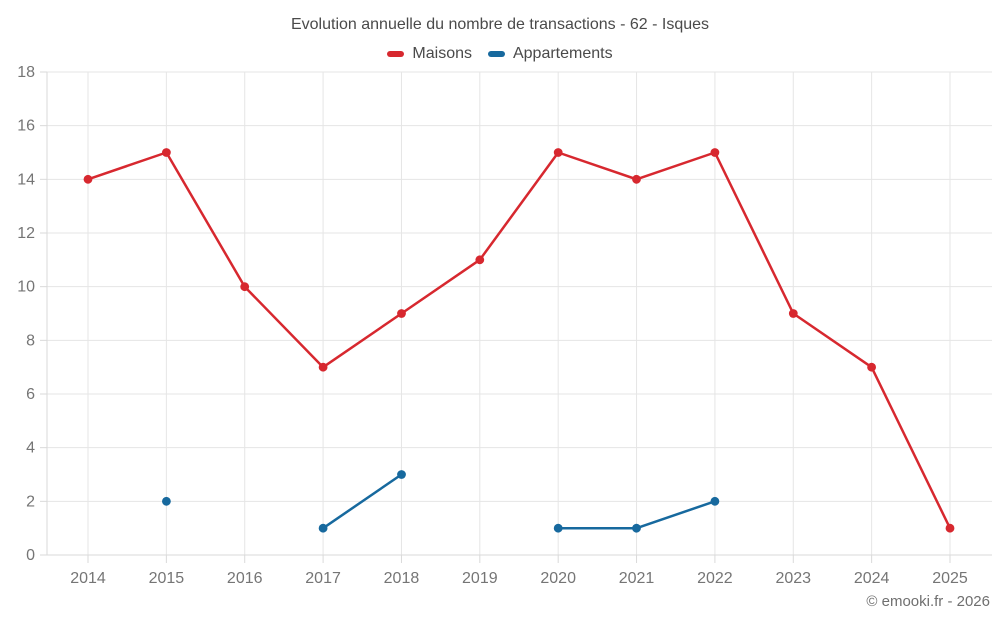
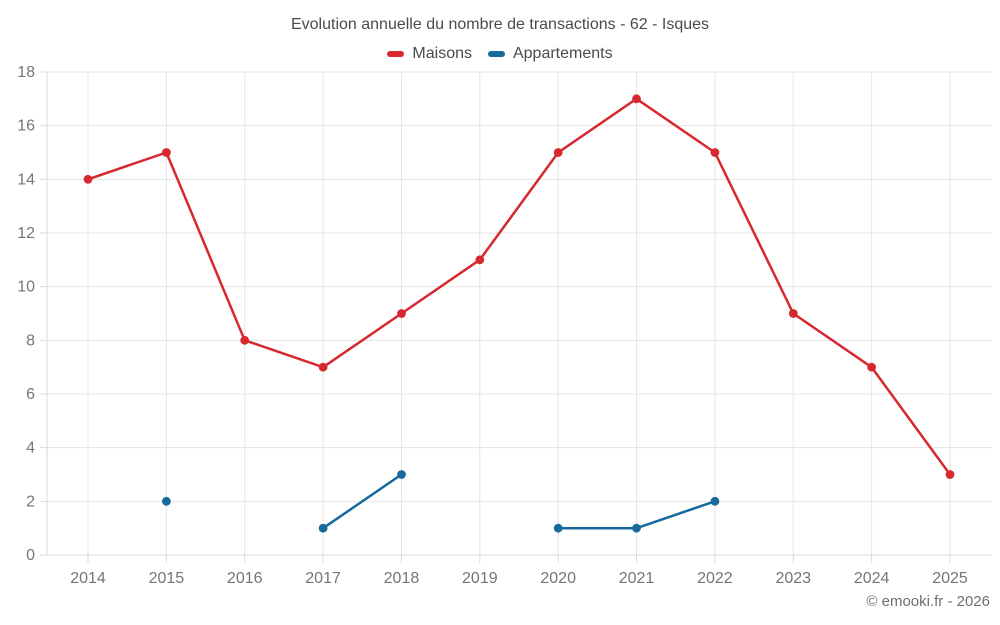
Maisons/2016: 10 -> 8
Maisons/2021: 14 -> 17
Maisons/2025: 1 -> 3
